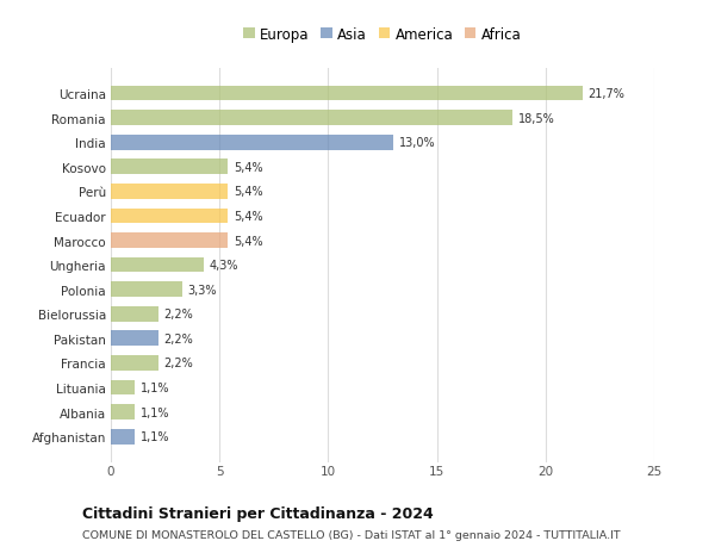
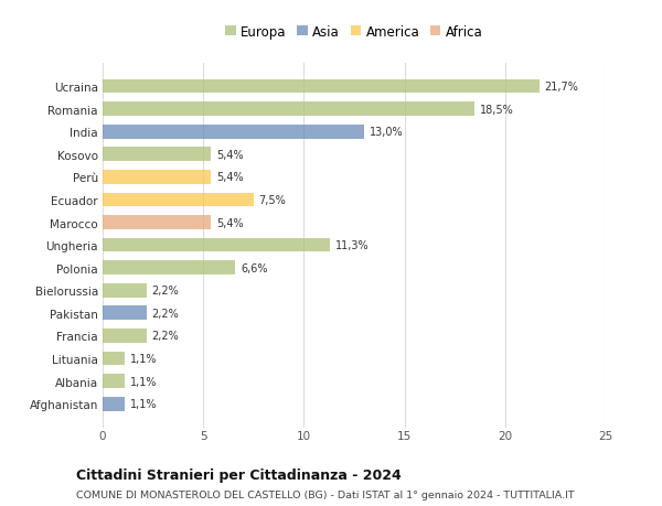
Ecuador: 5,4% -> 7,5%
Ungheria: 4,3% -> 11,3%
Polonia: 3,3% -> 6,6%
